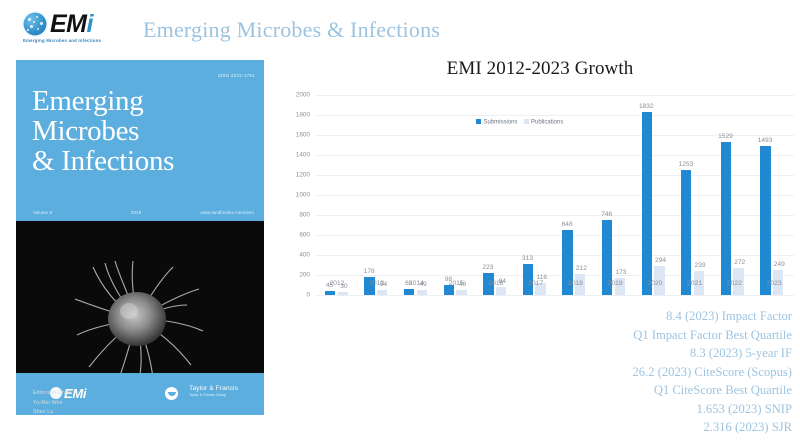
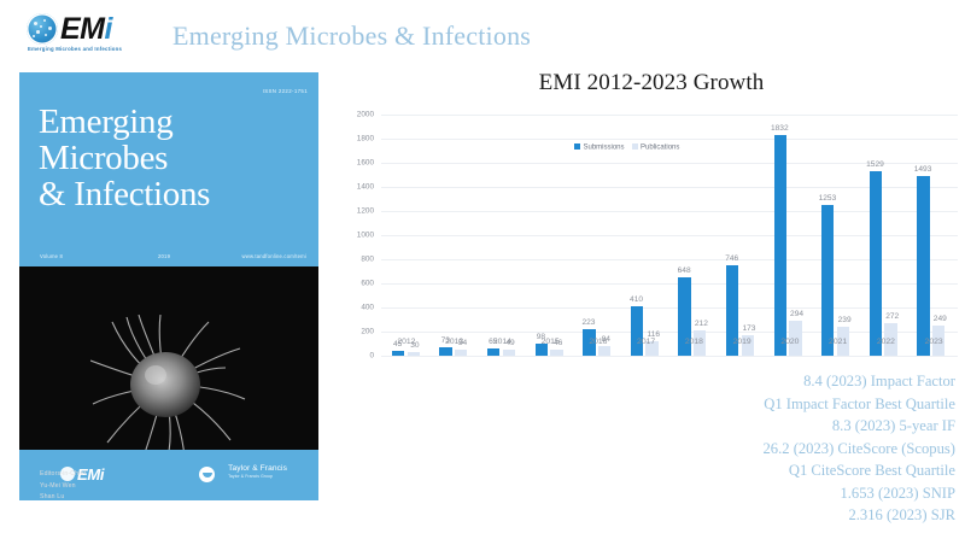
Submissions/2013: 178 -> 73
Submissions/2017: 313 -> 410
